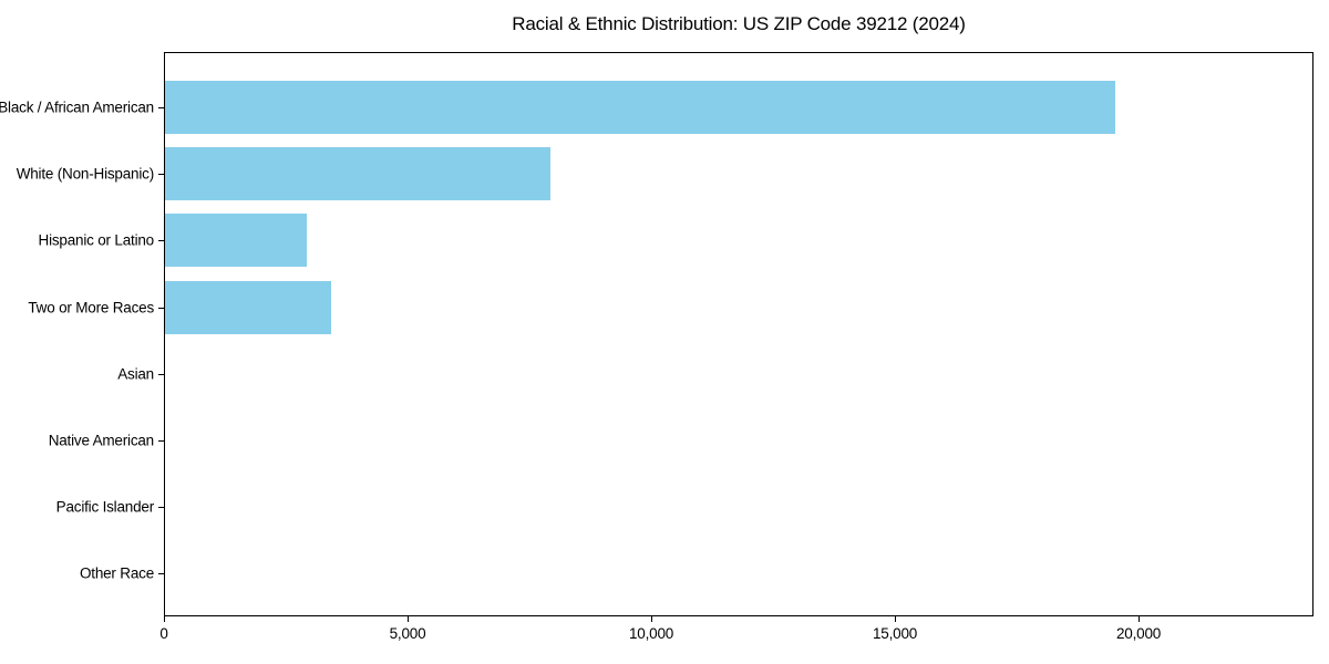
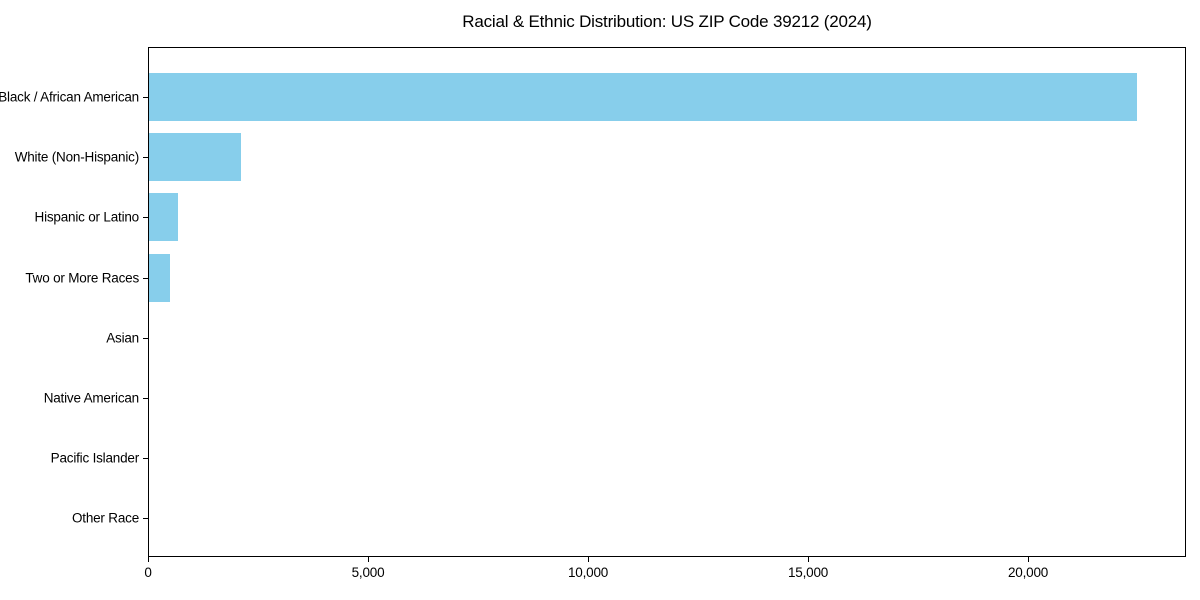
Black / African American: 19500 -> 22400
White (Non-Hispanic): 7900 -> 2100
Hispanic or Latino: 2900 -> 700
Two or More Races: 3400 -> 500
